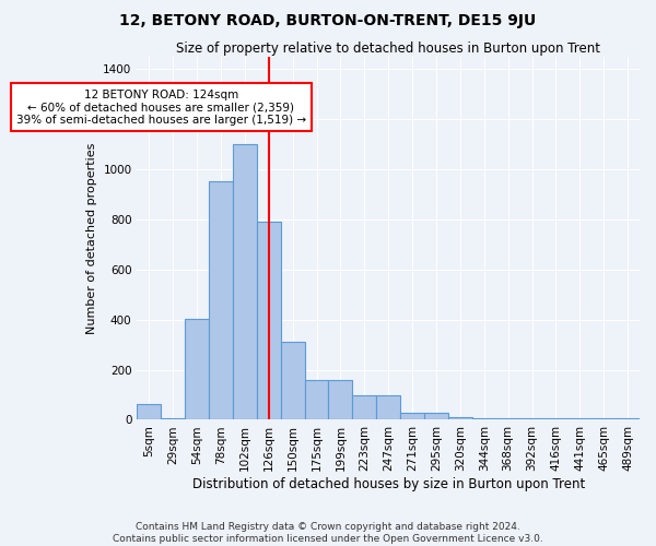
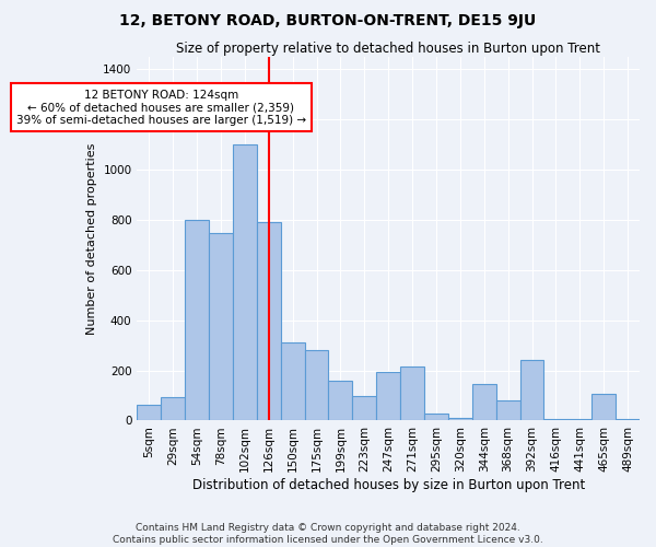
29sqm: 5 -> 95
54sqm: 405 -> 800
78sqm: 950 -> 745
175sqm: 160 -> 280
247sqm: 100 -> 195
271sqm: 30 -> 215
344sqm: 5 -> 145
368sqm: 5 -> 80
392sqm: 5 -> 240
465sqm: 5 -> 105
